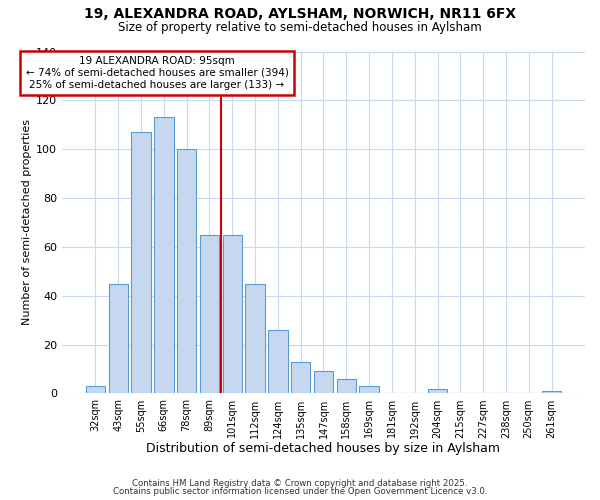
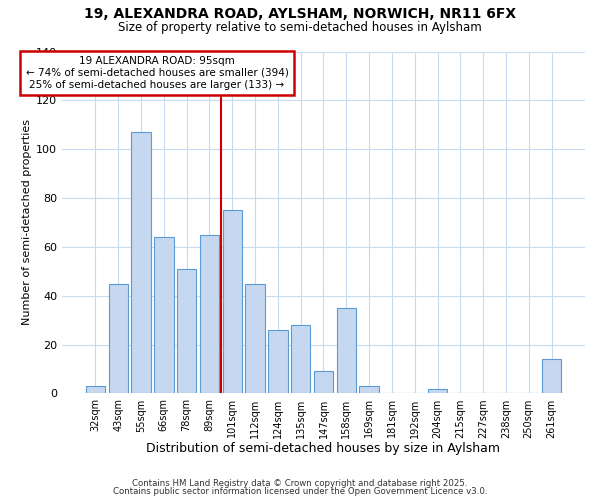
66sqm: 113 -> 64
78sqm: 100 -> 51
101sqm: 65 -> 75
135sqm: 13 -> 28
158sqm: 6 -> 35
261sqm: 1 -> 14
